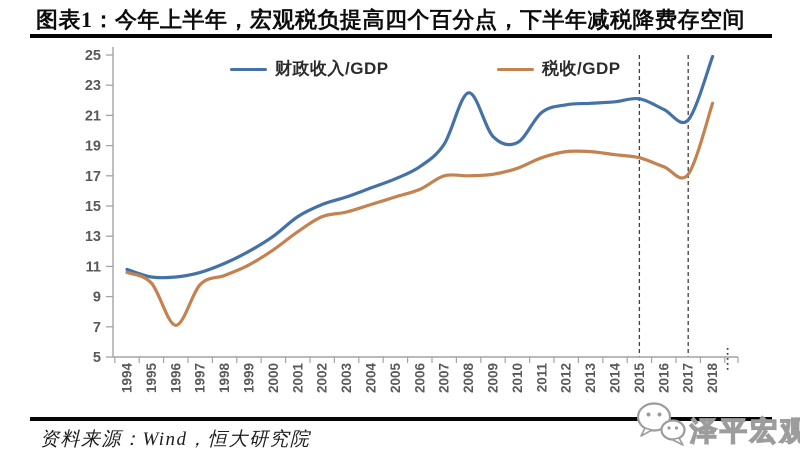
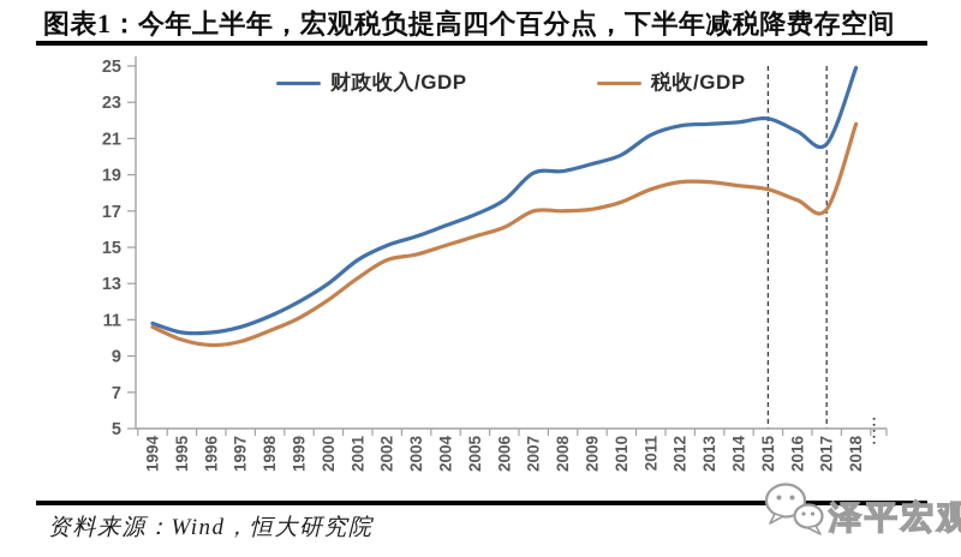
税收/GDP/1996: 7.1 -> 9.6
财政收入/GDP/2008: 22.5 -> 19.2
财政收入/GDP/2010: 19.2 -> 20.1
